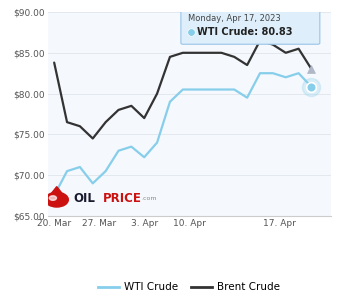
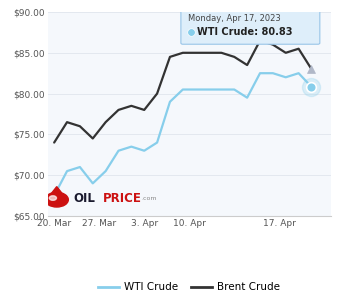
Brent Crude/20. Mar: $83.8 -> $74.0
WTI Crude/3. Apr: $72.2 -> $73.0
Brent Crude/3. Apr: $77.0 -> $78.0
